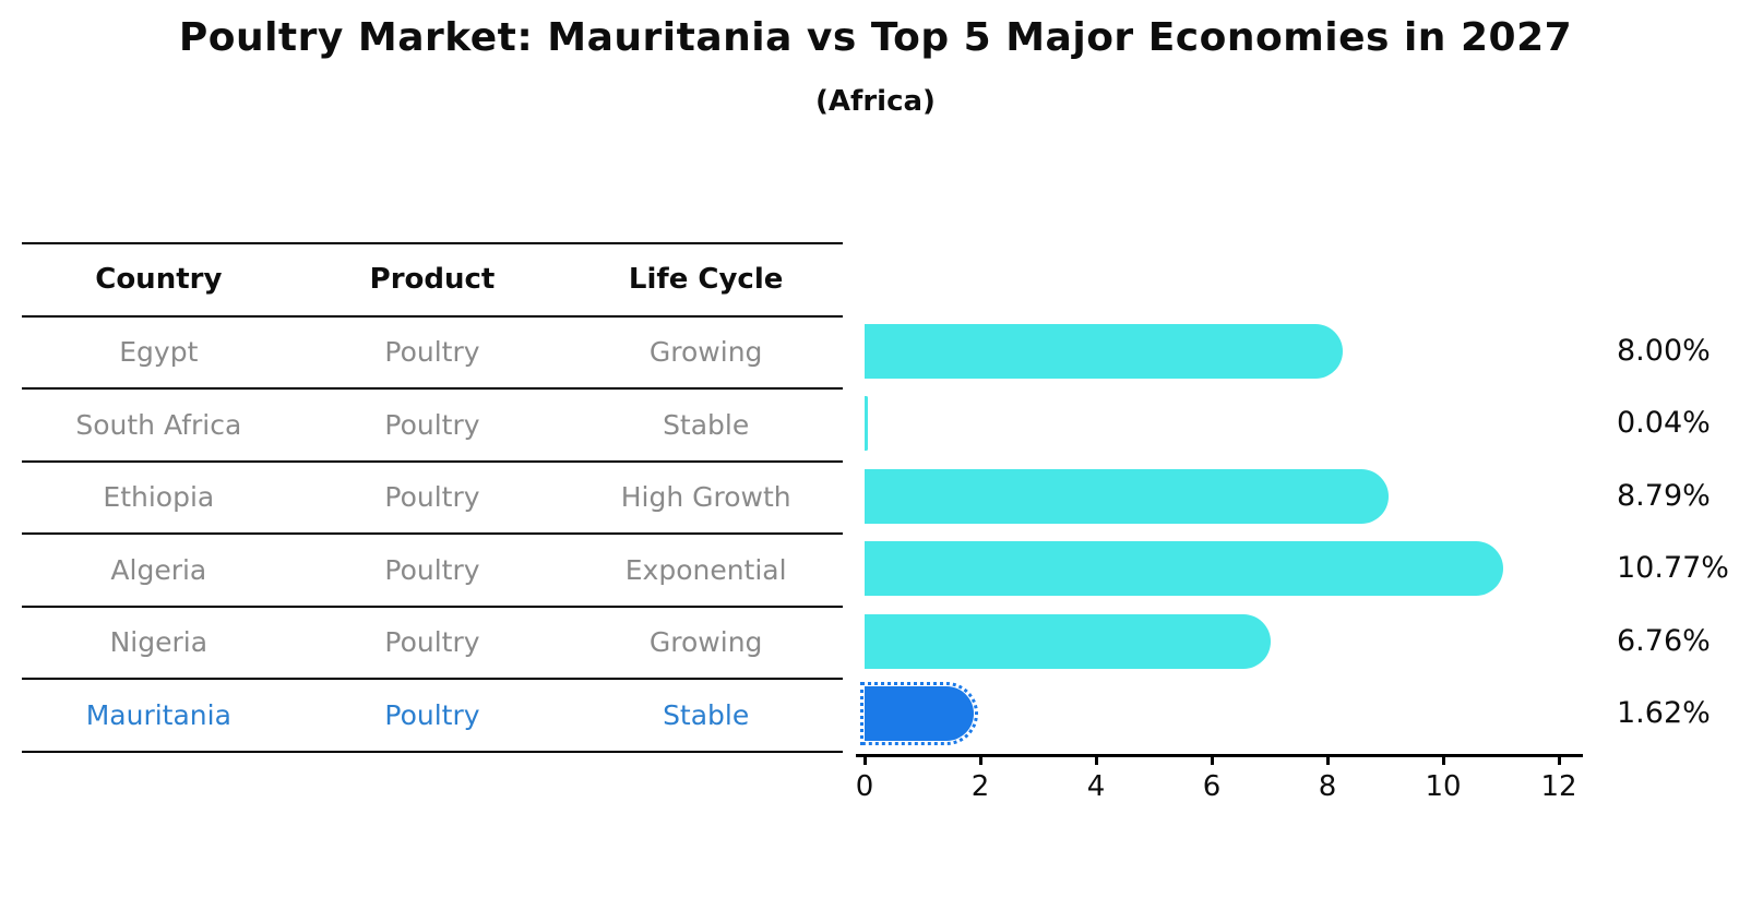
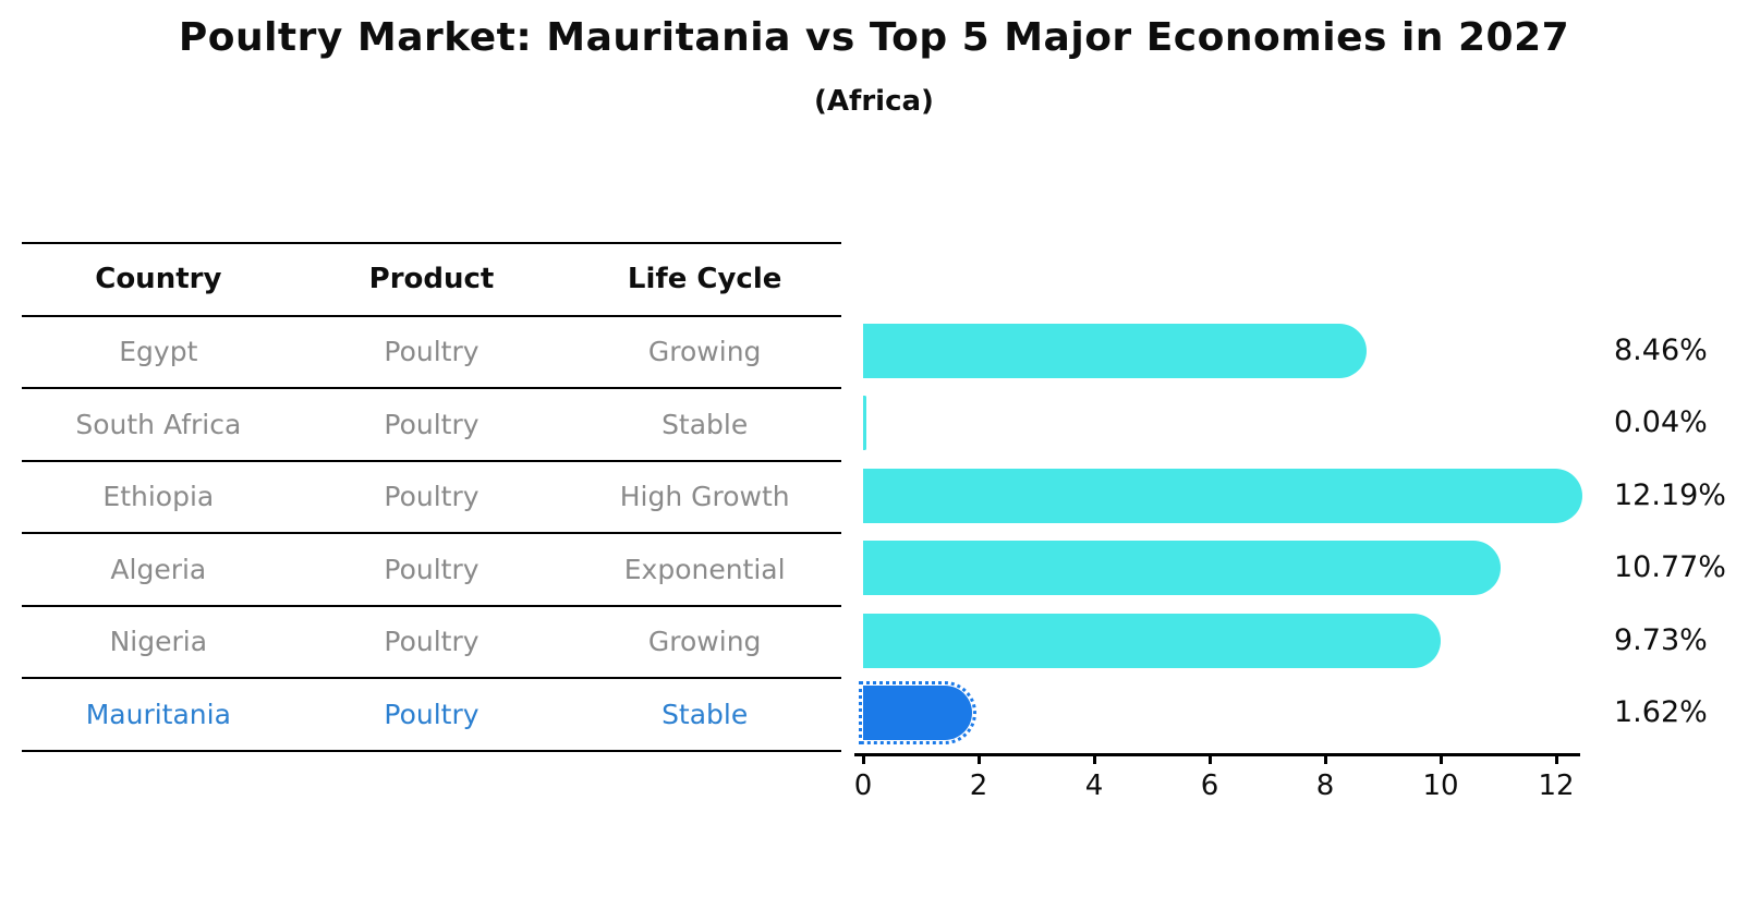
Egypt: 8.00% -> 8.46%
Ethiopia: 8.79% -> 12.19%
Nigeria: 6.76% -> 9.73%
